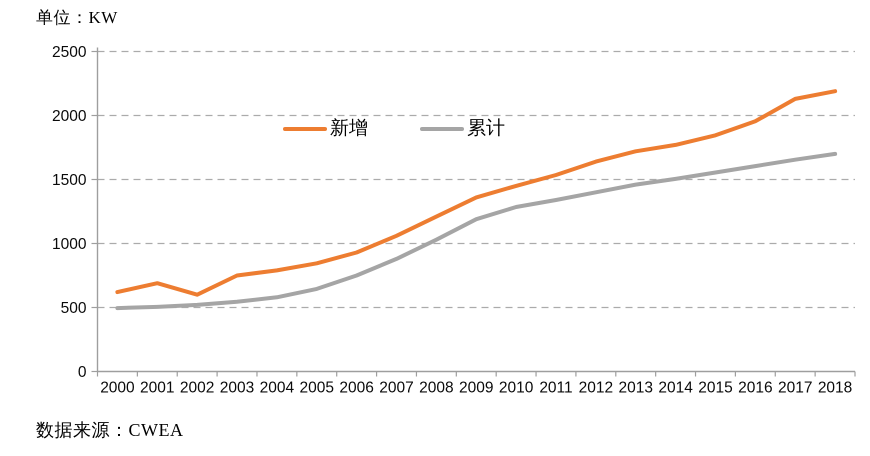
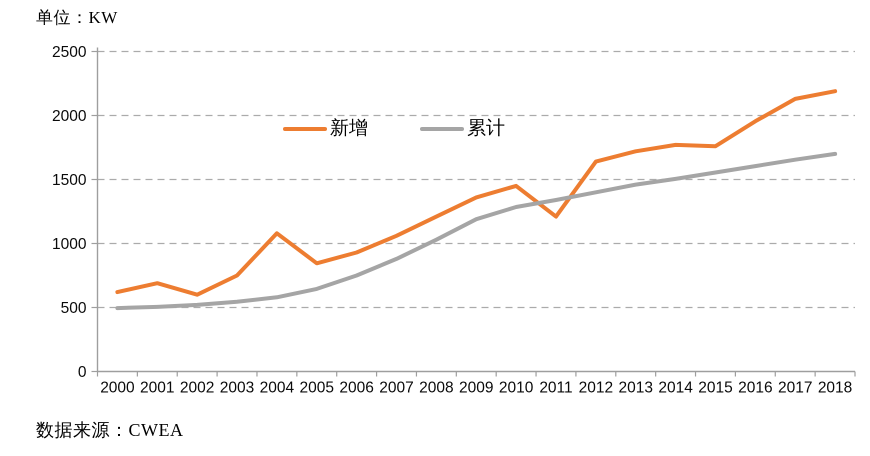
新增/2004: 790 -> 1080
新增/2011: 1540 -> 1210
新增/2015: 1840 -> 1760
